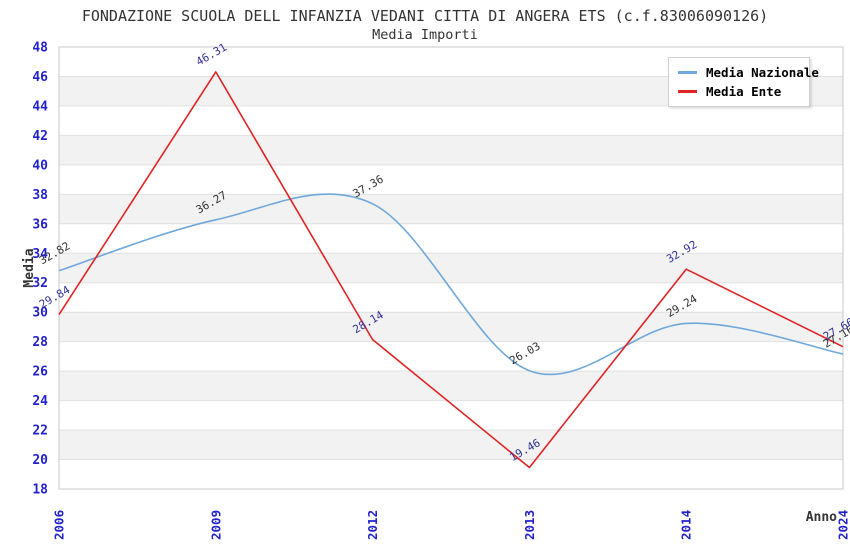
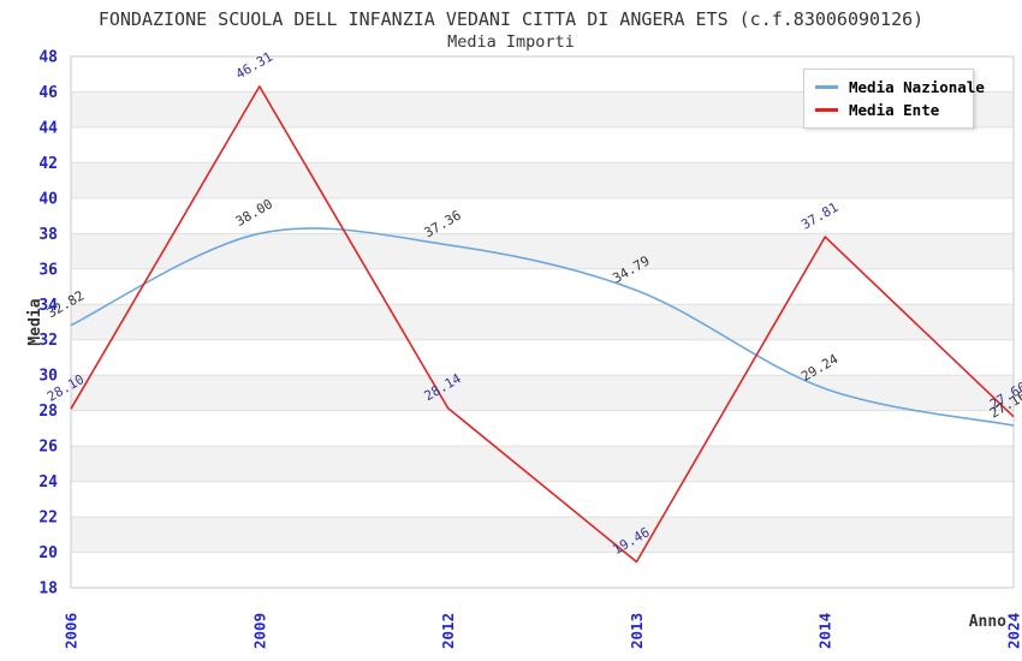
Media Ente/2006: 29.84 -> 28.10
Media Nazionale/2009: 36.27 -> 38.00
Media Nazionale/2013: 26.03 -> 34.79
Media Ente/2014: 32.92 -> 37.81
